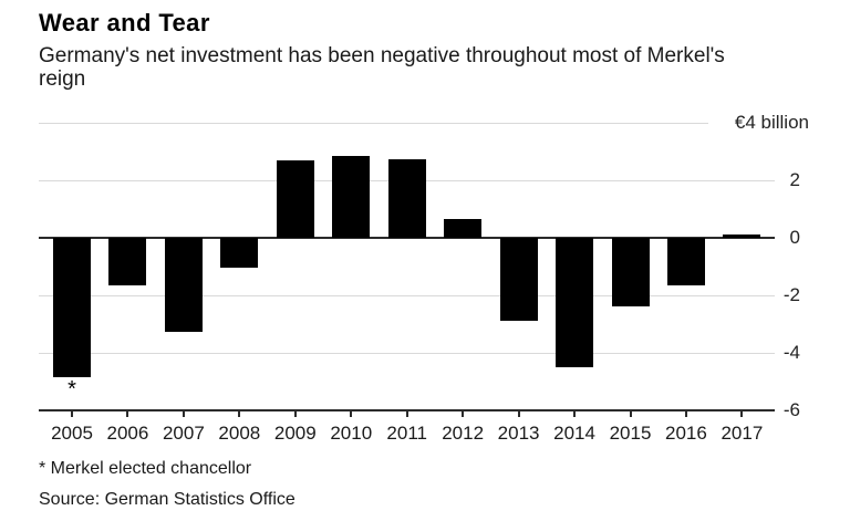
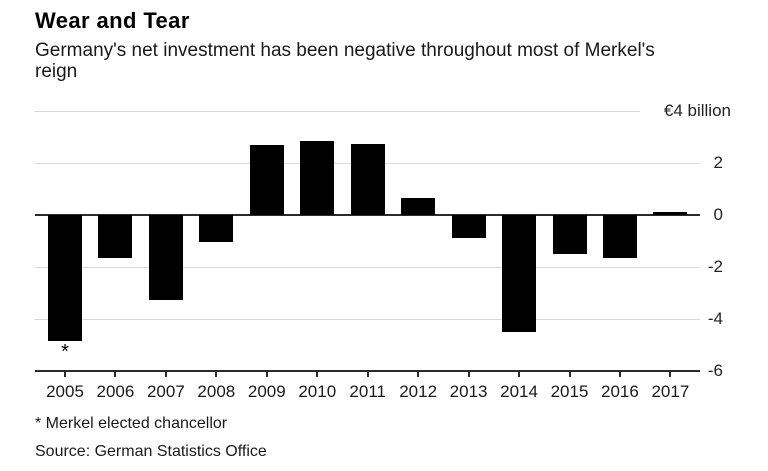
2013: -2.9 -> -0.9
2015: -2.4 -> -1.5
